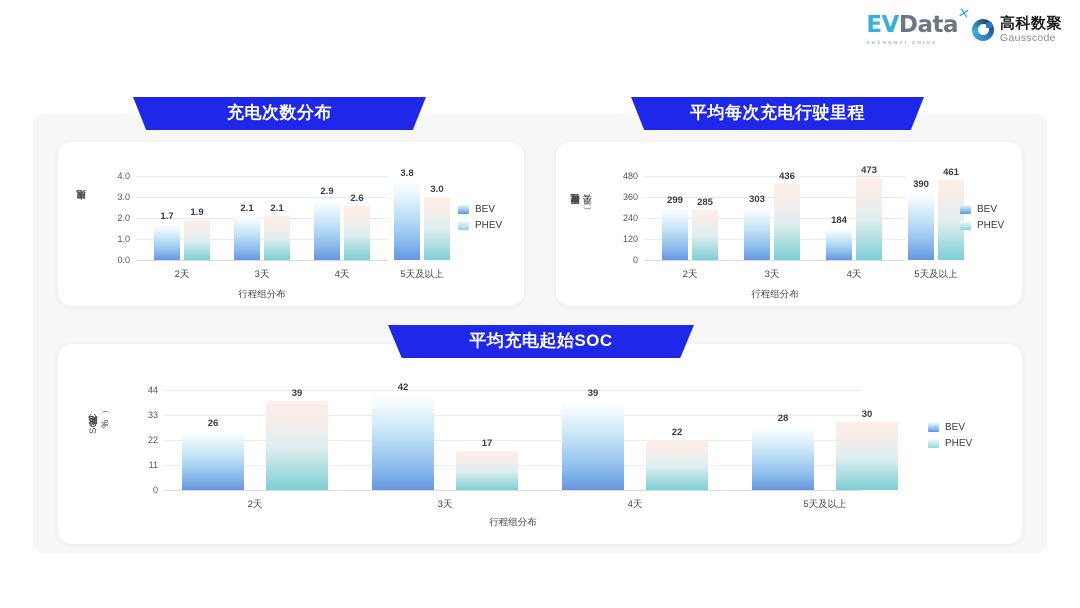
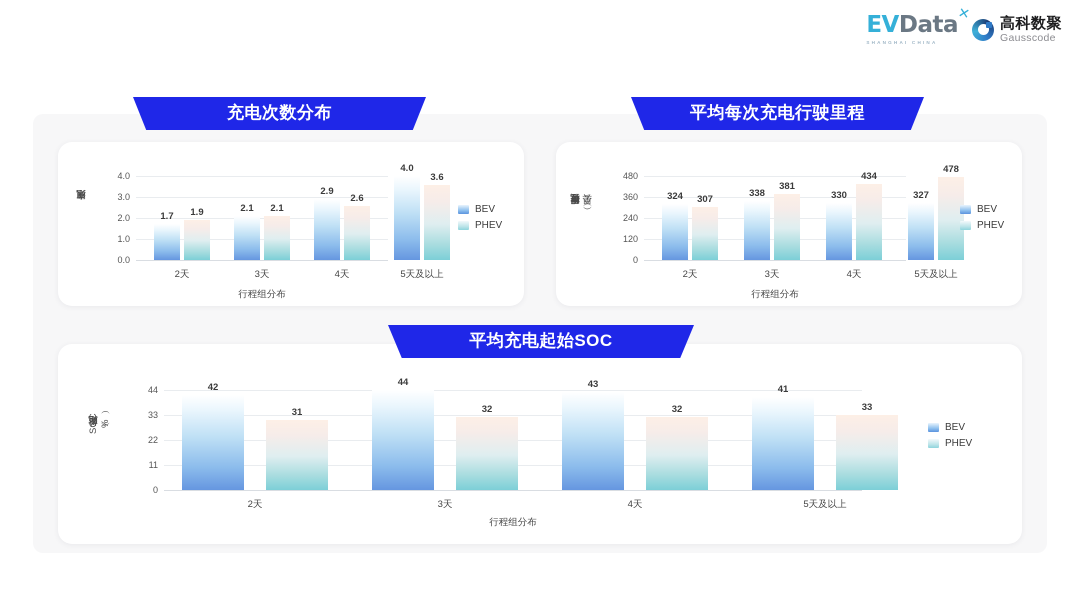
充电次数分布/BEV/5天及以上: 3.8 -> 4.0
充电次数分布/PHEV/5天及以上: 3.0 -> 3.6
平均每次充电行驶里程/BEV/2天: 299 -> 324
平均每次充电行驶里程/PHEV/2天: 285 -> 307
平均每次充电行驶里程/BEV/3天: 303 -> 338
平均每次充电行驶里程/PHEV/3天: 436 -> 381
平均每次充电行驶里程/BEV/4天: 184 -> 330
平均每次充电行驶里程/PHEV/4天: 473 -> 434
平均每次充电行驶里程/BEV/5天及以上: 390 -> 327
平均每次充电行驶里程/PHEV/5天及以上: 461 -> 478
平均充电起始SOC/BEV/2天: 26 -> 42
平均充电起始SOC/PHEV/2天: 39 -> 31
平均充电起始SOC/BEV/3天: 42 -> 44
平均充电起始SOC/PHEV/3天: 17 -> 32
平均充电起始SOC/BEV/4天: 39 -> 43
平均充电起始SOC/PHEV/4天: 22 -> 32
平均充电起始SOC/BEV/5天及以上: 28 -> 41
平均充电起始SOC/PHEV/5天及以上: 30 -> 33
